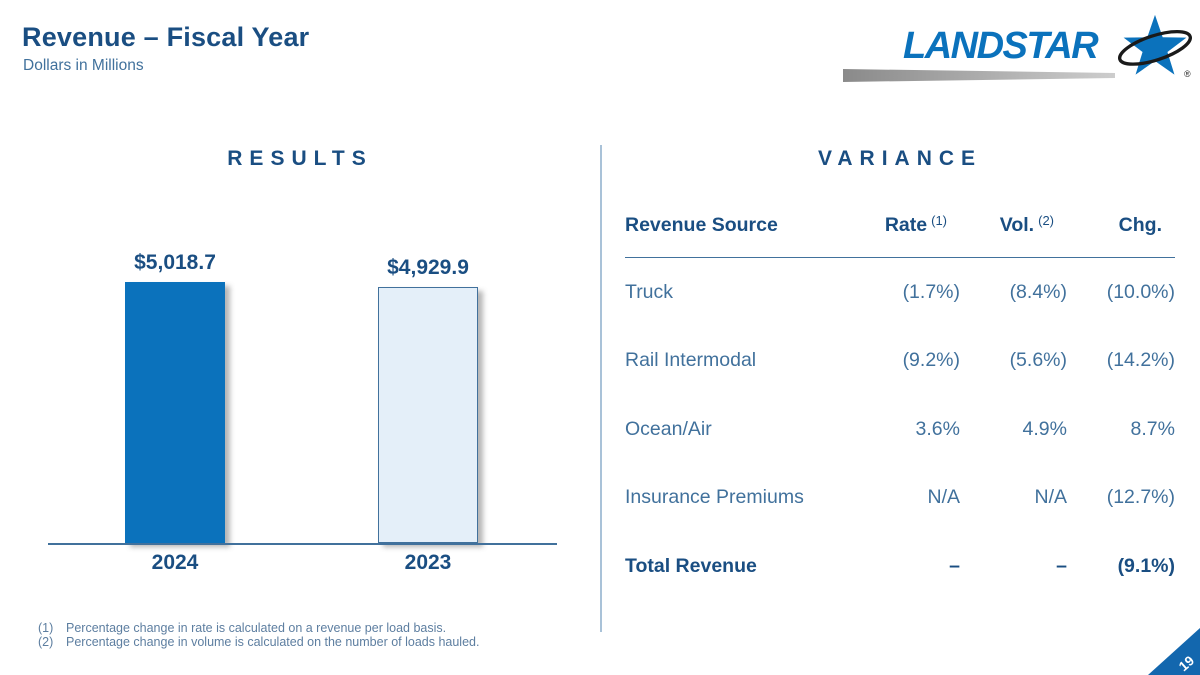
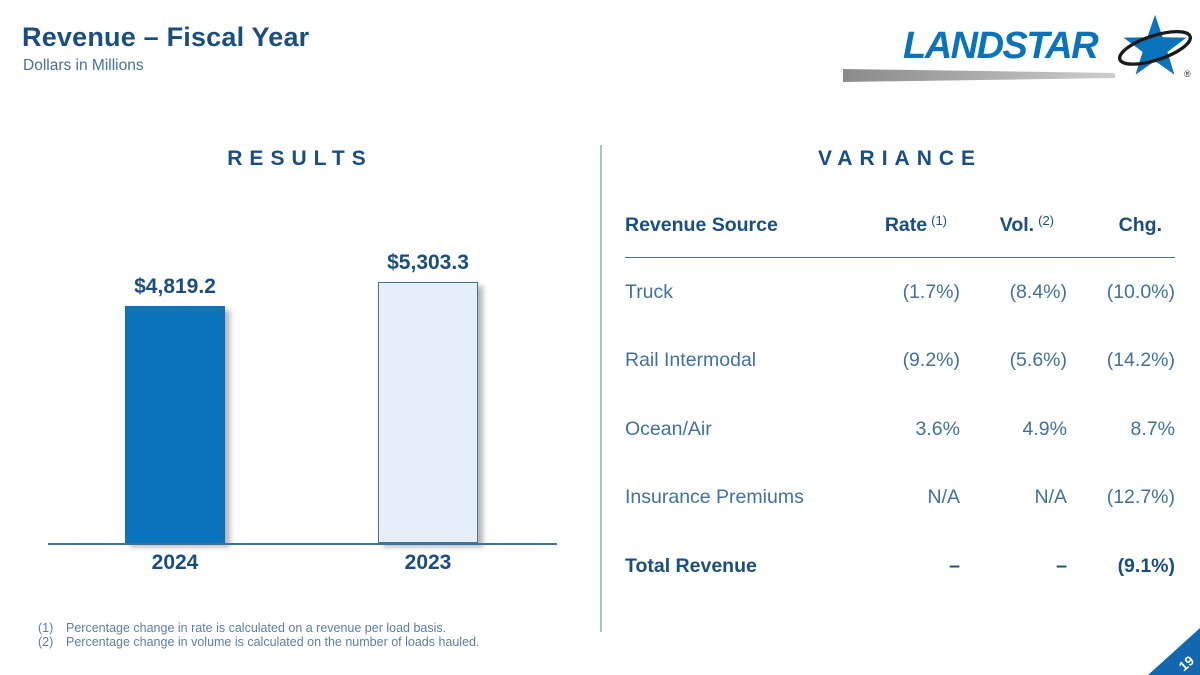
2024: $5,018.7 -> $4,819.2
2023: $4,929.9 -> $5,303.3
